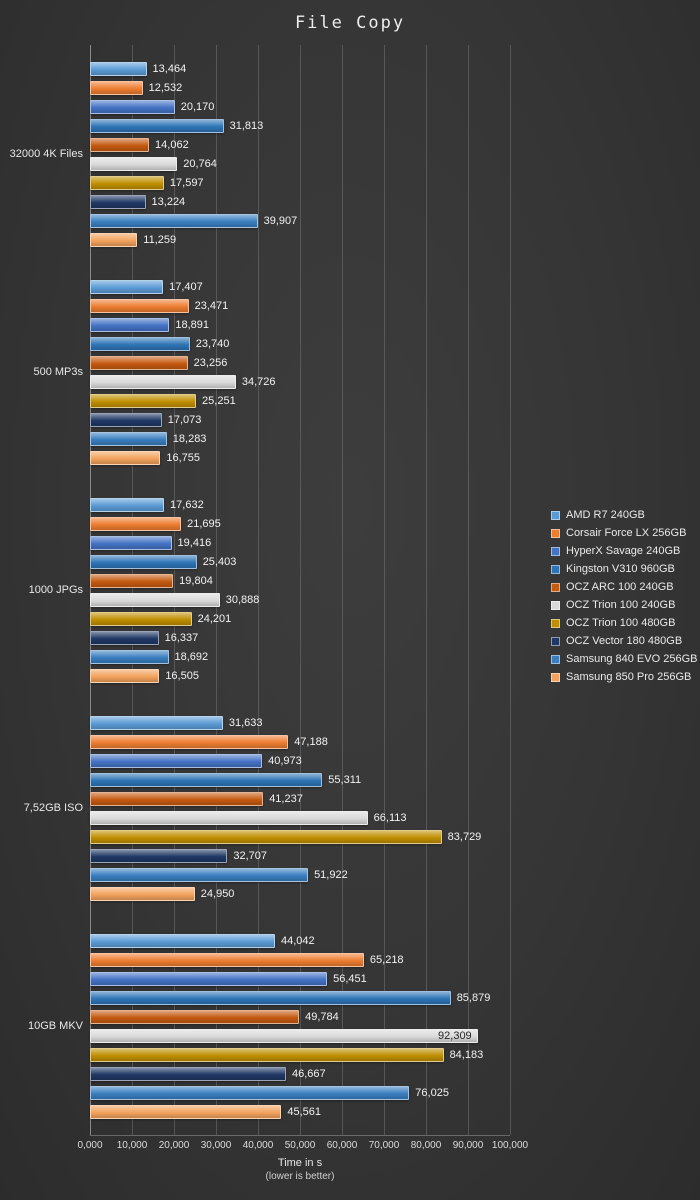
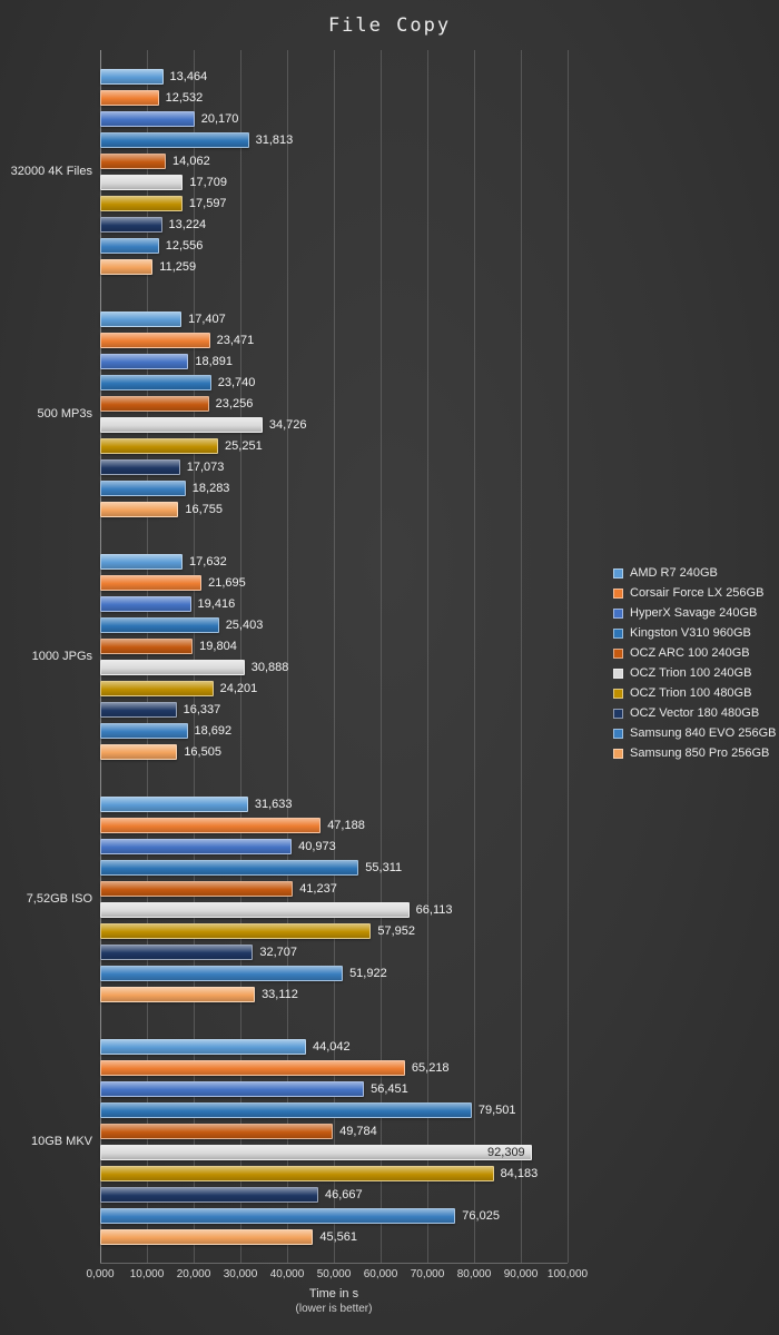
OCZ Trion 100 240GB/32000 4K Files: 20,764 -> 17,709
Samsung 840 EVO 256GB/32000 4K Files: 39,907 -> 12,556
OCZ Trion 100 480GB/7,52GB ISO: 83,729 -> 57,952
Samsung 850 Pro 256GB/7,52GB ISO: 24,950 -> 33,112
Kingston V310 960GB/10GB MKV: 85,879 -> 79,501
